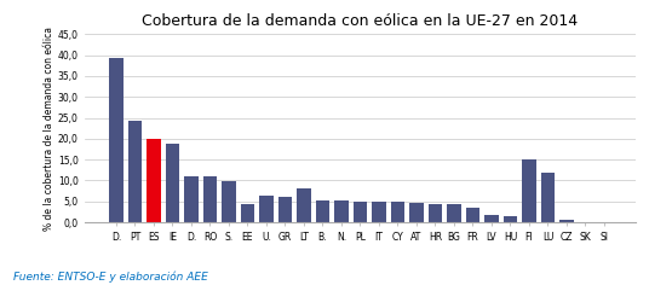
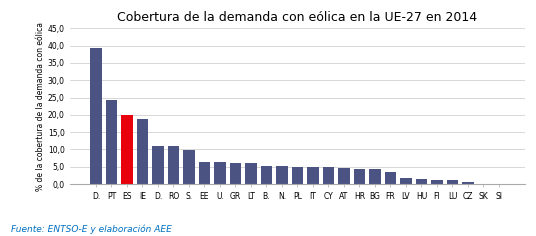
EE: 4,5 -> 6,5
LT: 8,0 -> 6,1
FI: 15,0 -> 1,2
LU: 12,0 -> 1,1
